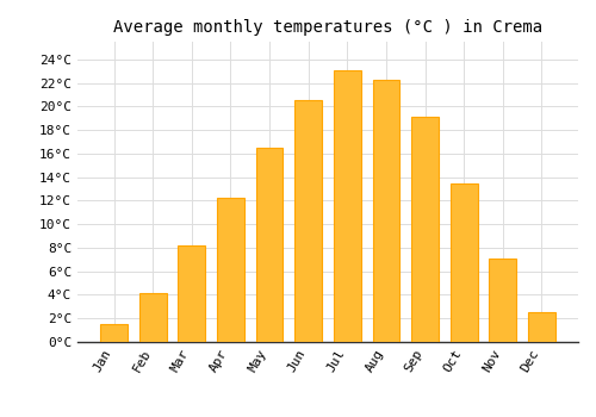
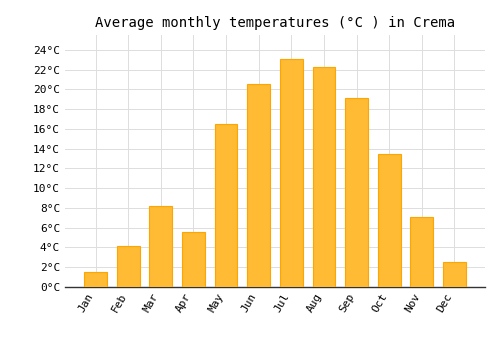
Apr: 12.2°C -> 5.6°C
